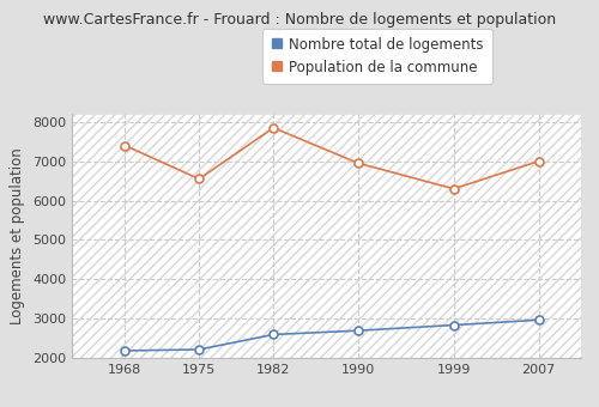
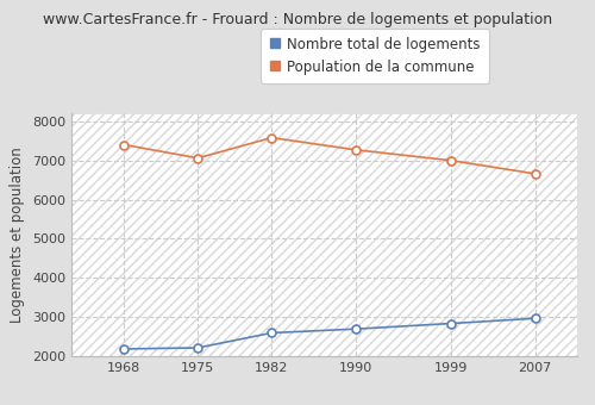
Population de la commune/1975: 6550 -> 7060
Population de la commune/1982: 7850 -> 7580
Population de la commune/1990: 6950 -> 7270
Population de la commune/1999: 6300 -> 7000
Population de la commune/2007: 7000 -> 6660
